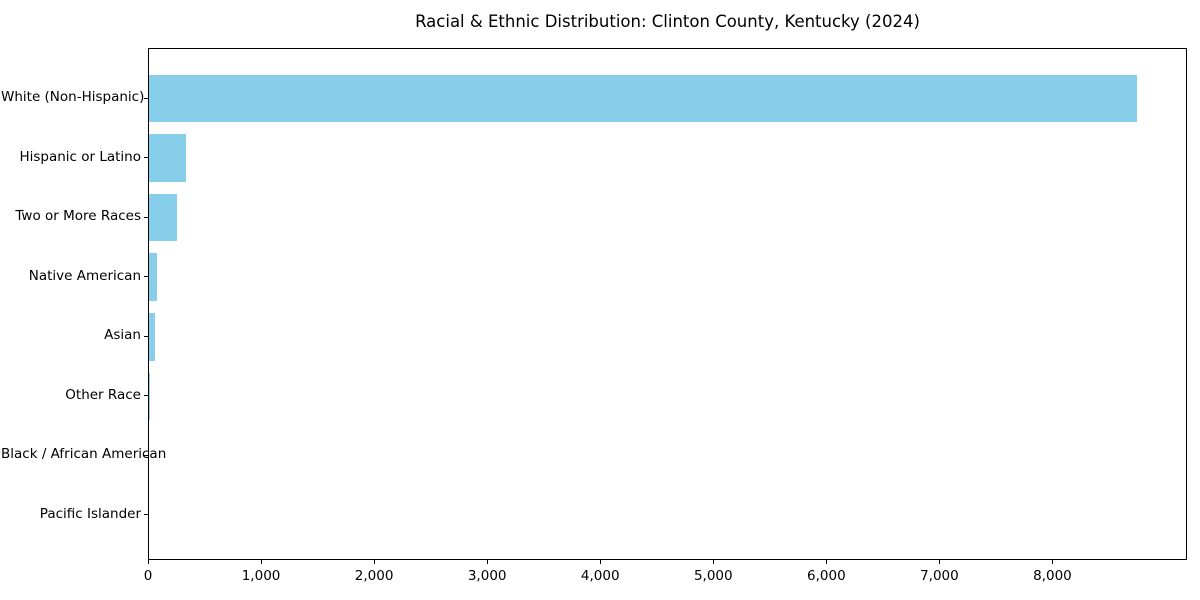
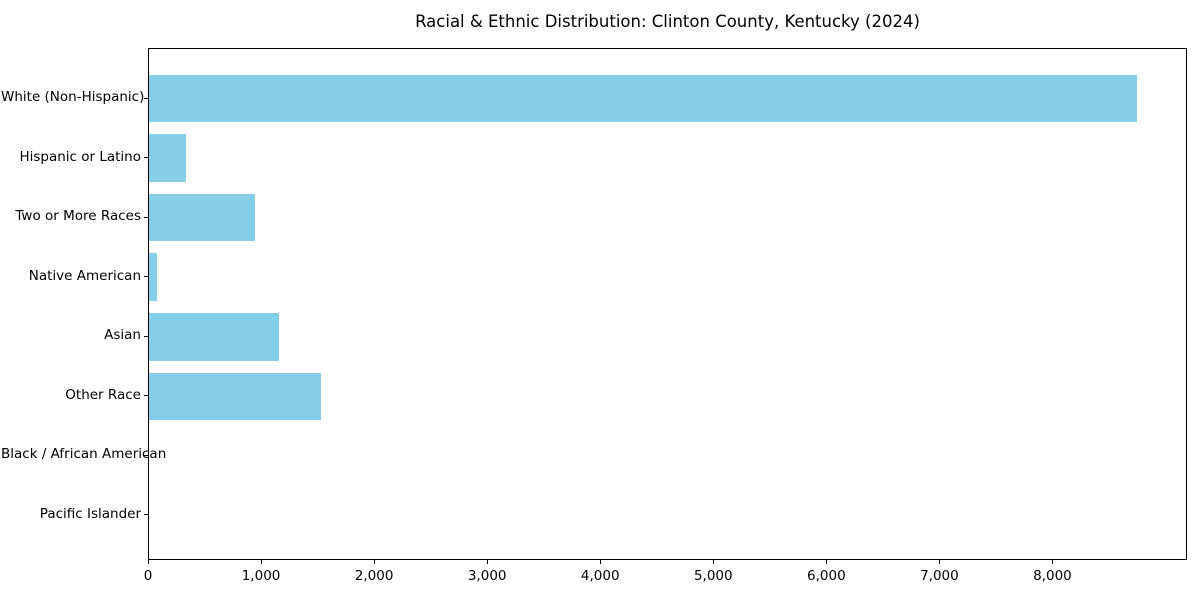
Two or More Races: 240 -> 940
Asian: 50 -> 1150
Other Race: 10 -> 1520
